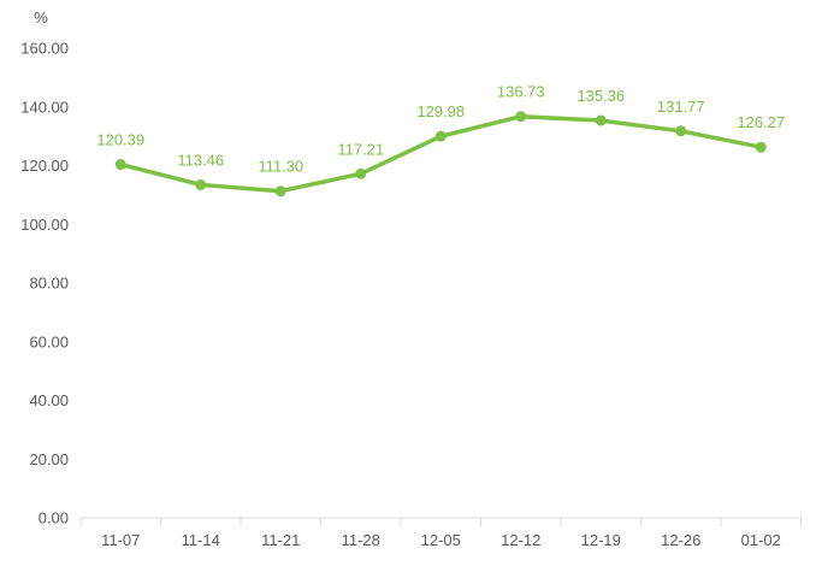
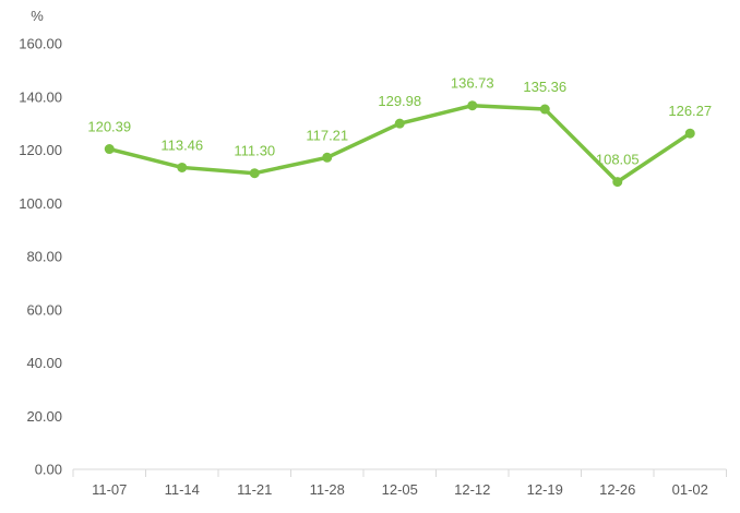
12-26: 131.77 -> 108.05
